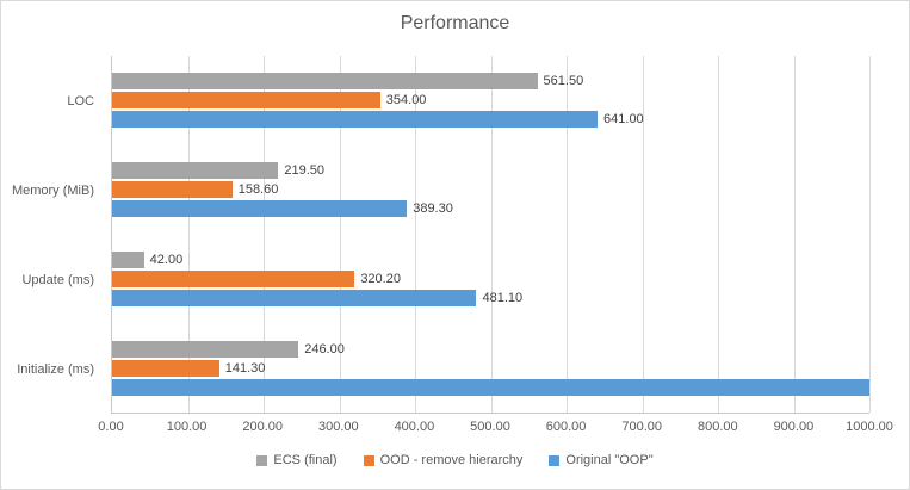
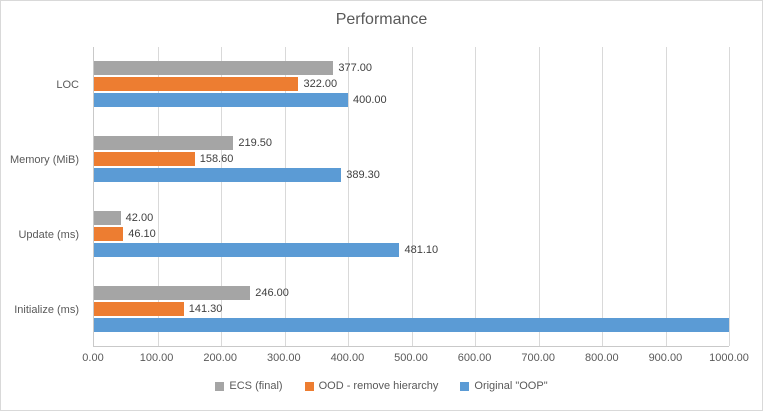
ECS (final)/LOC: 561.50 -> 377.00
OOD - remove hierarchy/LOC: 354.00 -> 322.00
Original "OOP"/LOC: 641.00 -> 400.00
OOD - remove hierarchy/Update (ms): 320.20 -> 46.10
